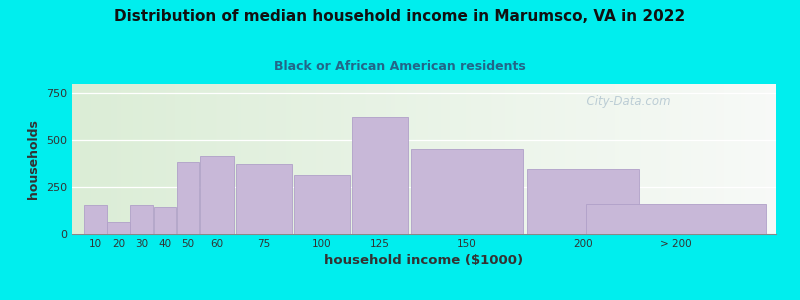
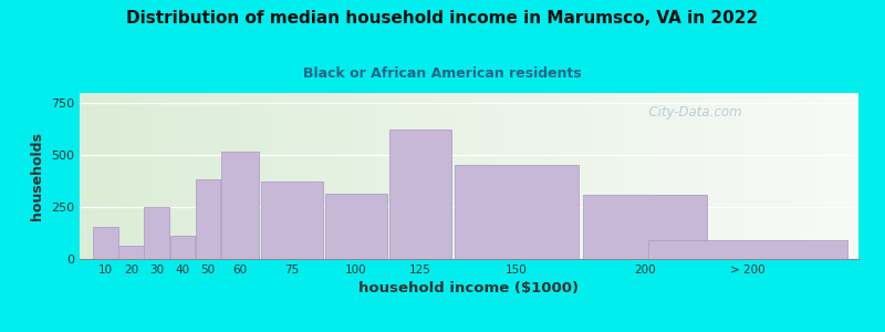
30: 160 -> 250
40: 140 -> 110
60: 420 -> 520
200: 340 -> 310
> 200: 160 -> 90
